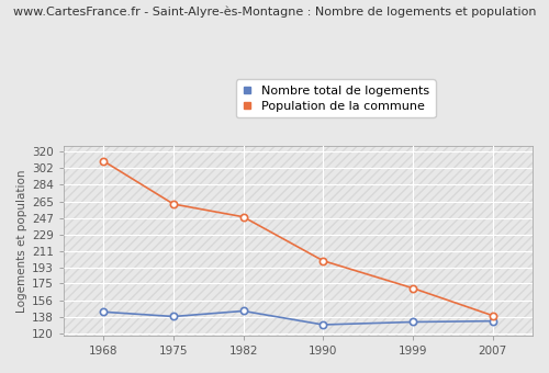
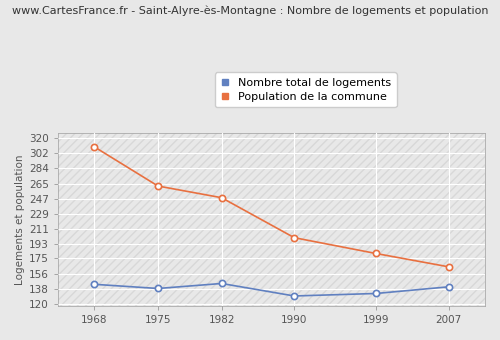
Population de la commune/1999: 170 -> 181
Nombre total de logements/2007: 134 -> 141
Population de la commune/2007: 140 -> 165
